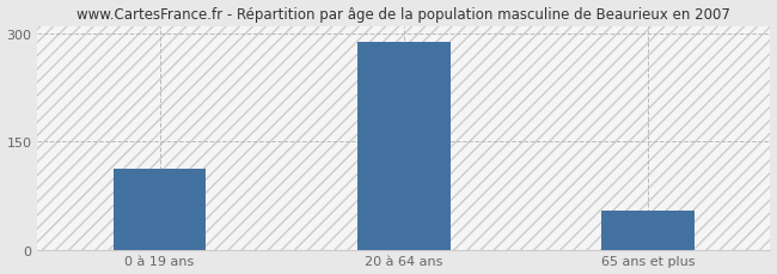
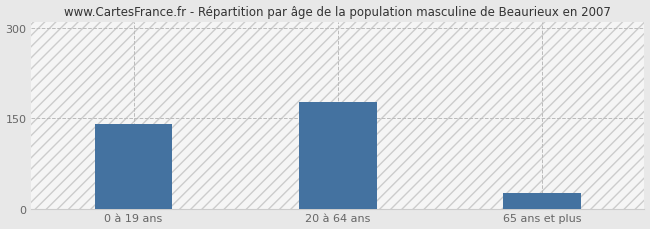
0 à 19 ans: 112 -> 140
20 à 64 ans: 288 -> 176
65 ans et plus: 54 -> 25
